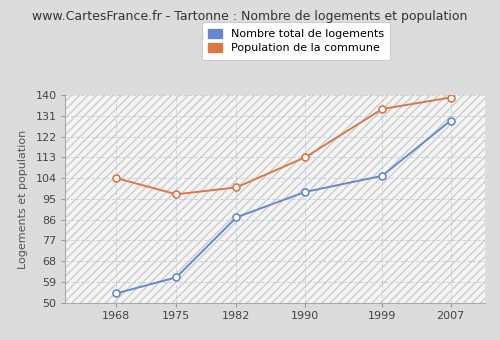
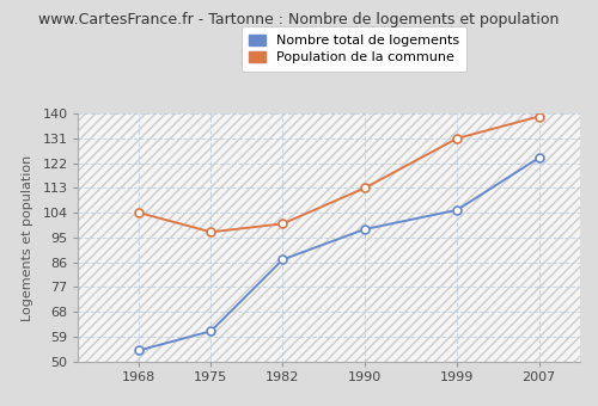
Population de la commune/1999: 134 -> 131
Nombre total de logements/2007: 129 -> 124
